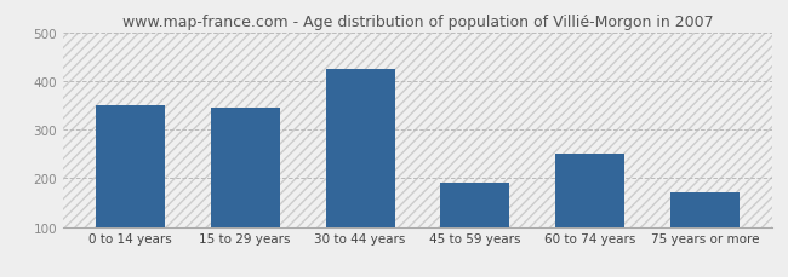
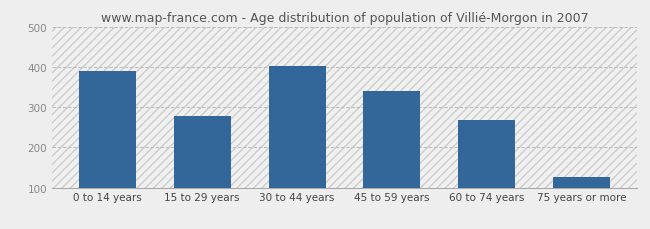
0 to 14 years: 350 -> 390
15 to 29 years: 345 -> 277
30 to 44 years: 425 -> 403
45 to 59 years: 190 -> 339
60 to 74 years: 250 -> 267
75 years or more: 170 -> 126
